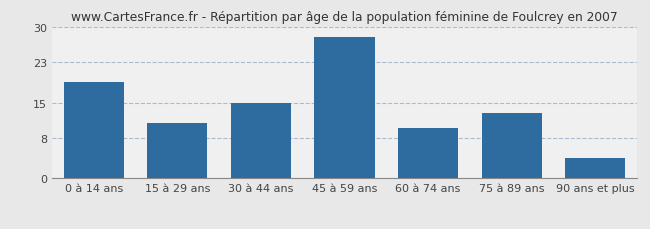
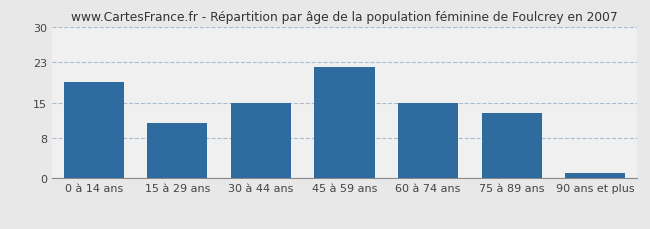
45 à 59 ans: 28 -> 22
60 à 74 ans: 10 -> 15
90 ans et plus: 4 -> 1
